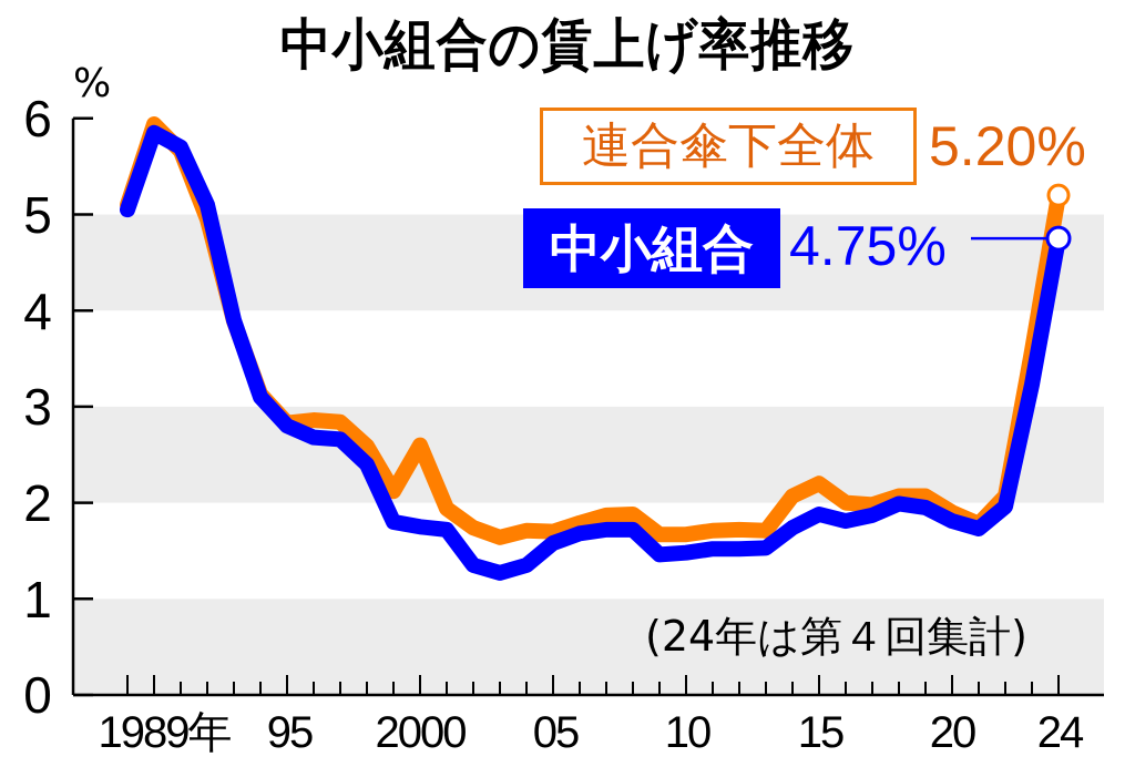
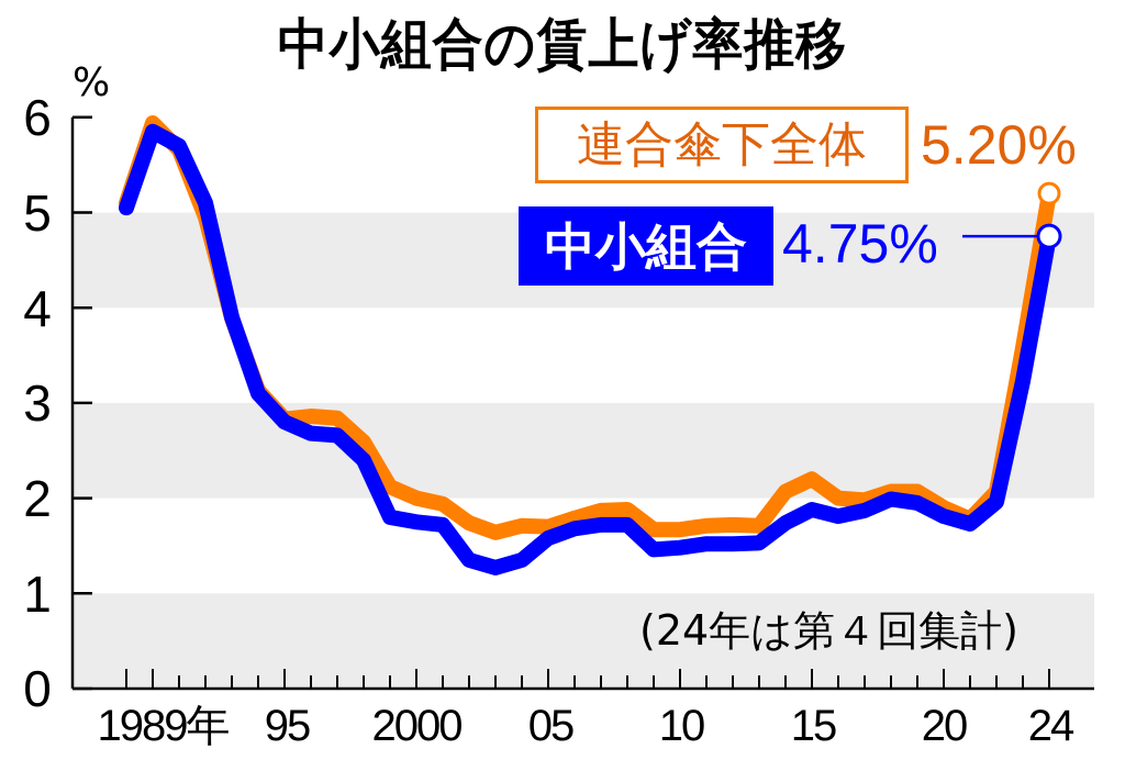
連合傘下全体/2000: 2.6 -> 2.0
